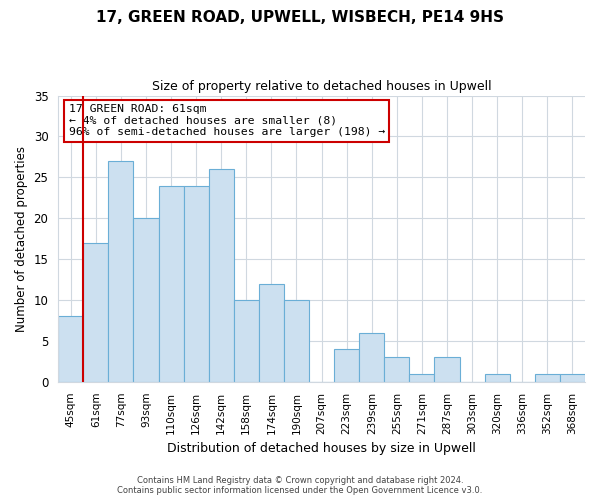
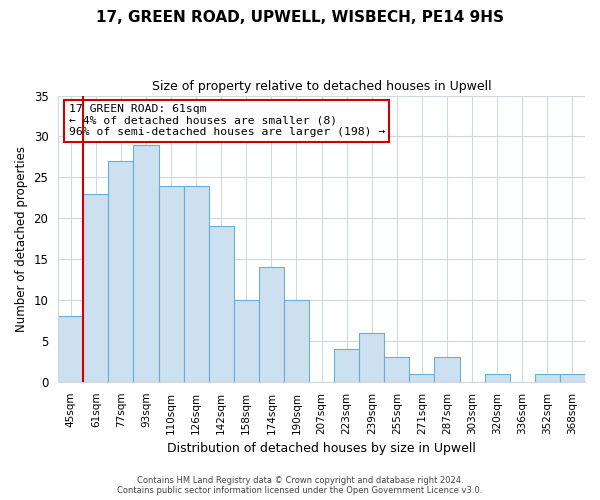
61sqm: 17 -> 23
93sqm: 20 -> 29
142sqm: 26 -> 19
174sqm: 12 -> 14
